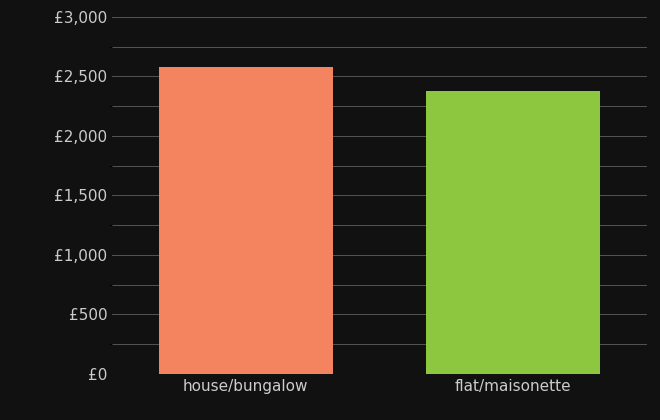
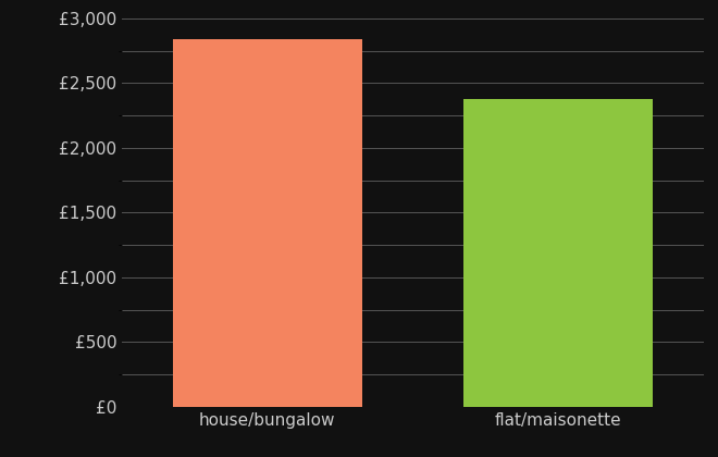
house/bungalow: £2,580 -> £2,840
